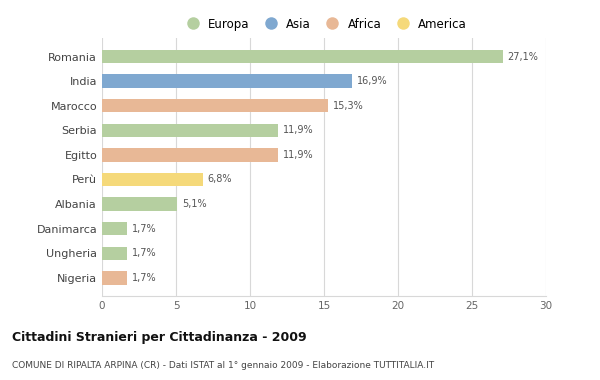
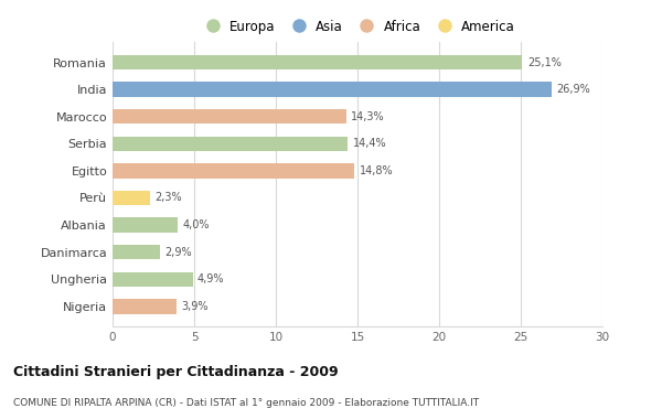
Romania: 27,1% -> 25,1%
India: 16,9% -> 26,9%
Marocco: 15,3% -> 14,3%
Serbia: 11,9% -> 14,4%
Egitto: 11,9% -> 14,8%
Perù: 6,8% -> 2,3%
Albania: 5,1% -> 4,0%
Danimarca: 1,7% -> 2,9%
Ungheria: 1,7% -> 4,9%
Nigeria: 1,7% -> 3,9%
